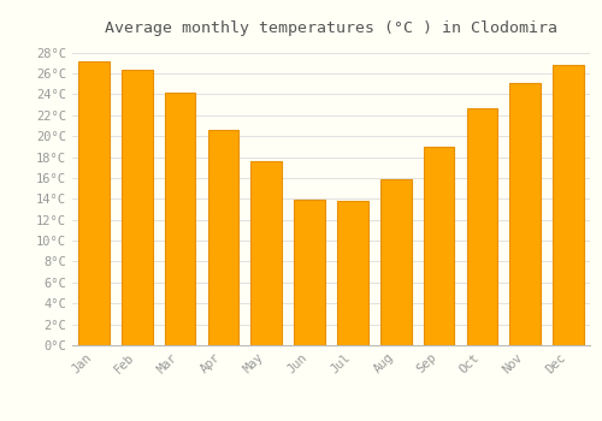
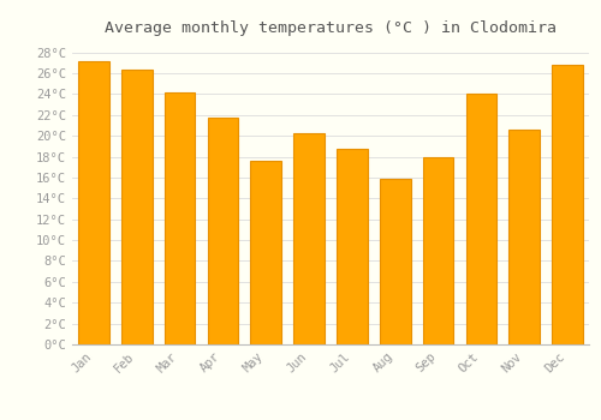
Apr: 20.6°C -> 21.8°C
Jun: 13.9°C -> 20.2°C
Jul: 13.8°C -> 18.8°C
Sep: 19.0°C -> 18.0°C
Oct: 22.7°C -> 24.0°C
Nov: 25.1°C -> 20.6°C
